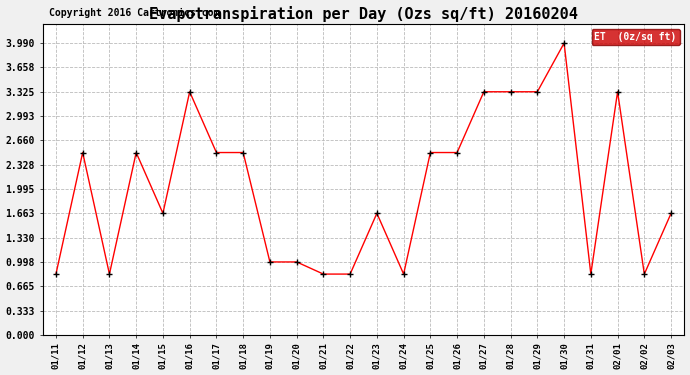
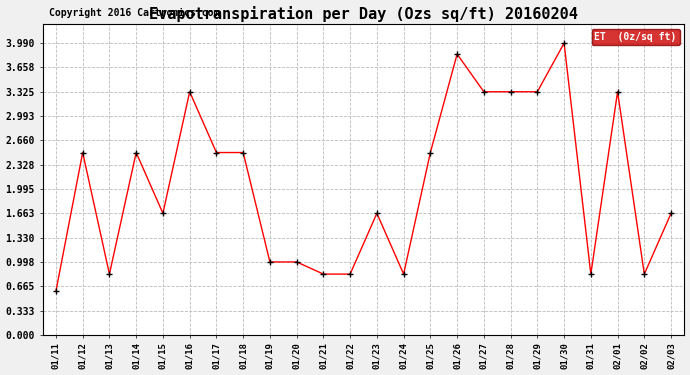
01/11: 0.83 -> 0.60
01/26: 2.49 -> 3.84
